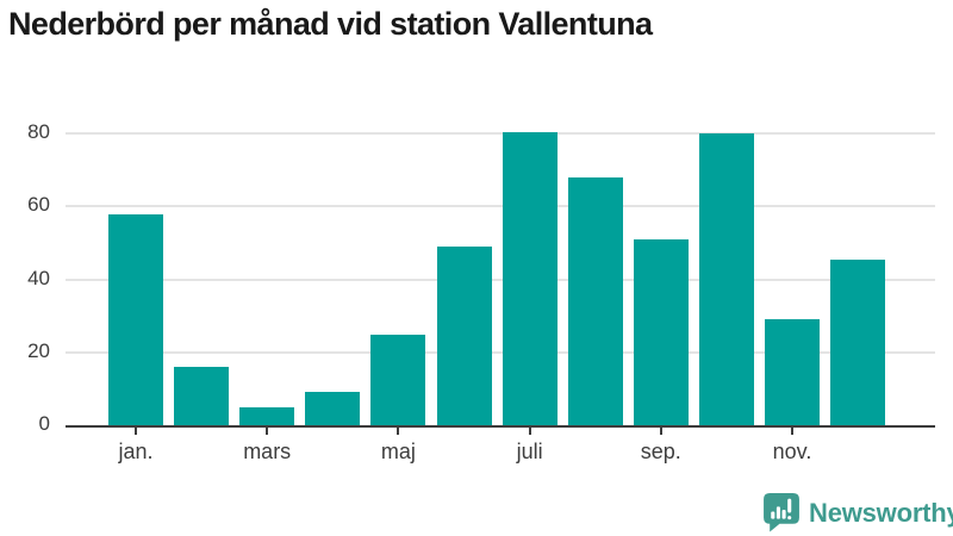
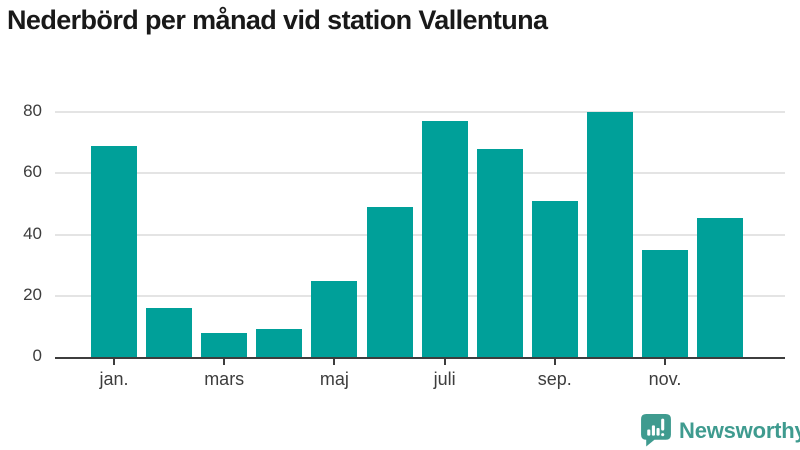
jan.: 58 -> 69
mars: 5 -> 8
juli: 80 -> 77
nov.: 29 -> 35
